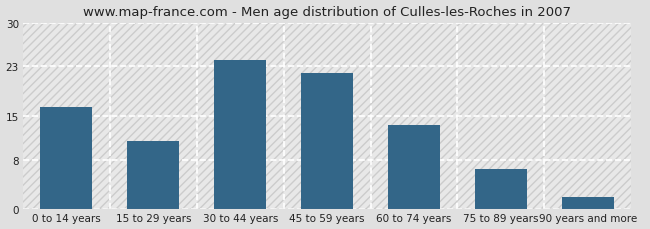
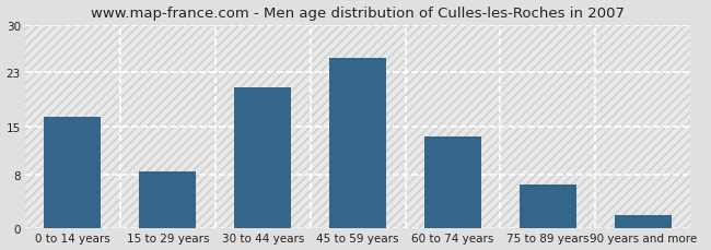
15 to 29 years: 11.0 -> 8.4
30 to 44 years: 24.0 -> 20.8
45 to 59 years: 22.0 -> 25.2
